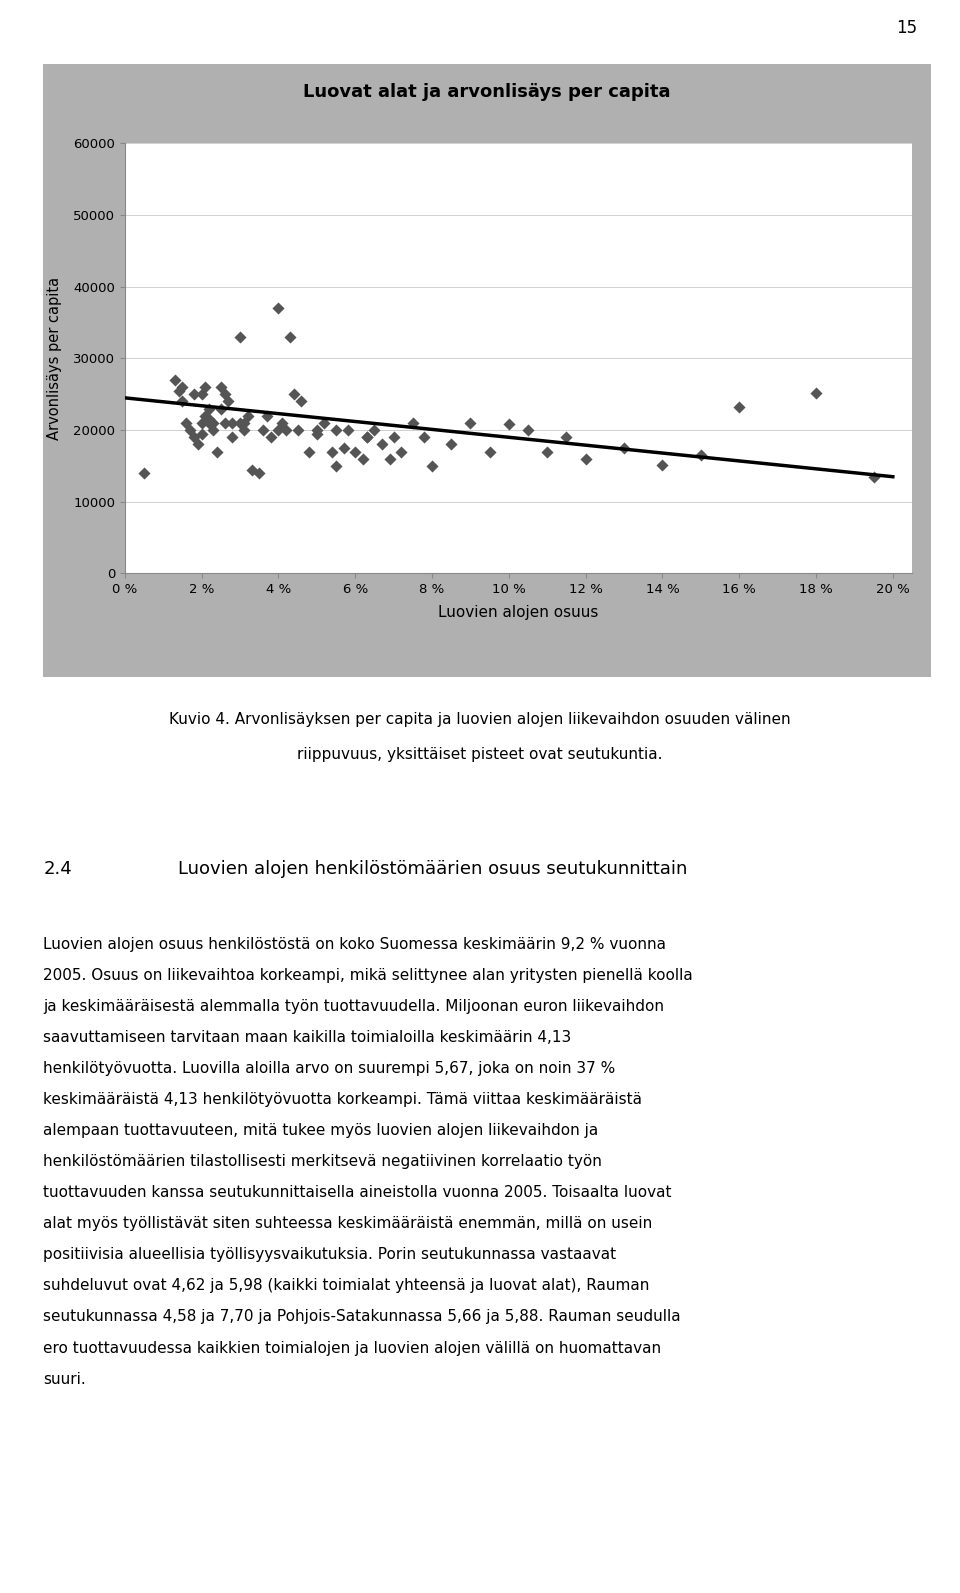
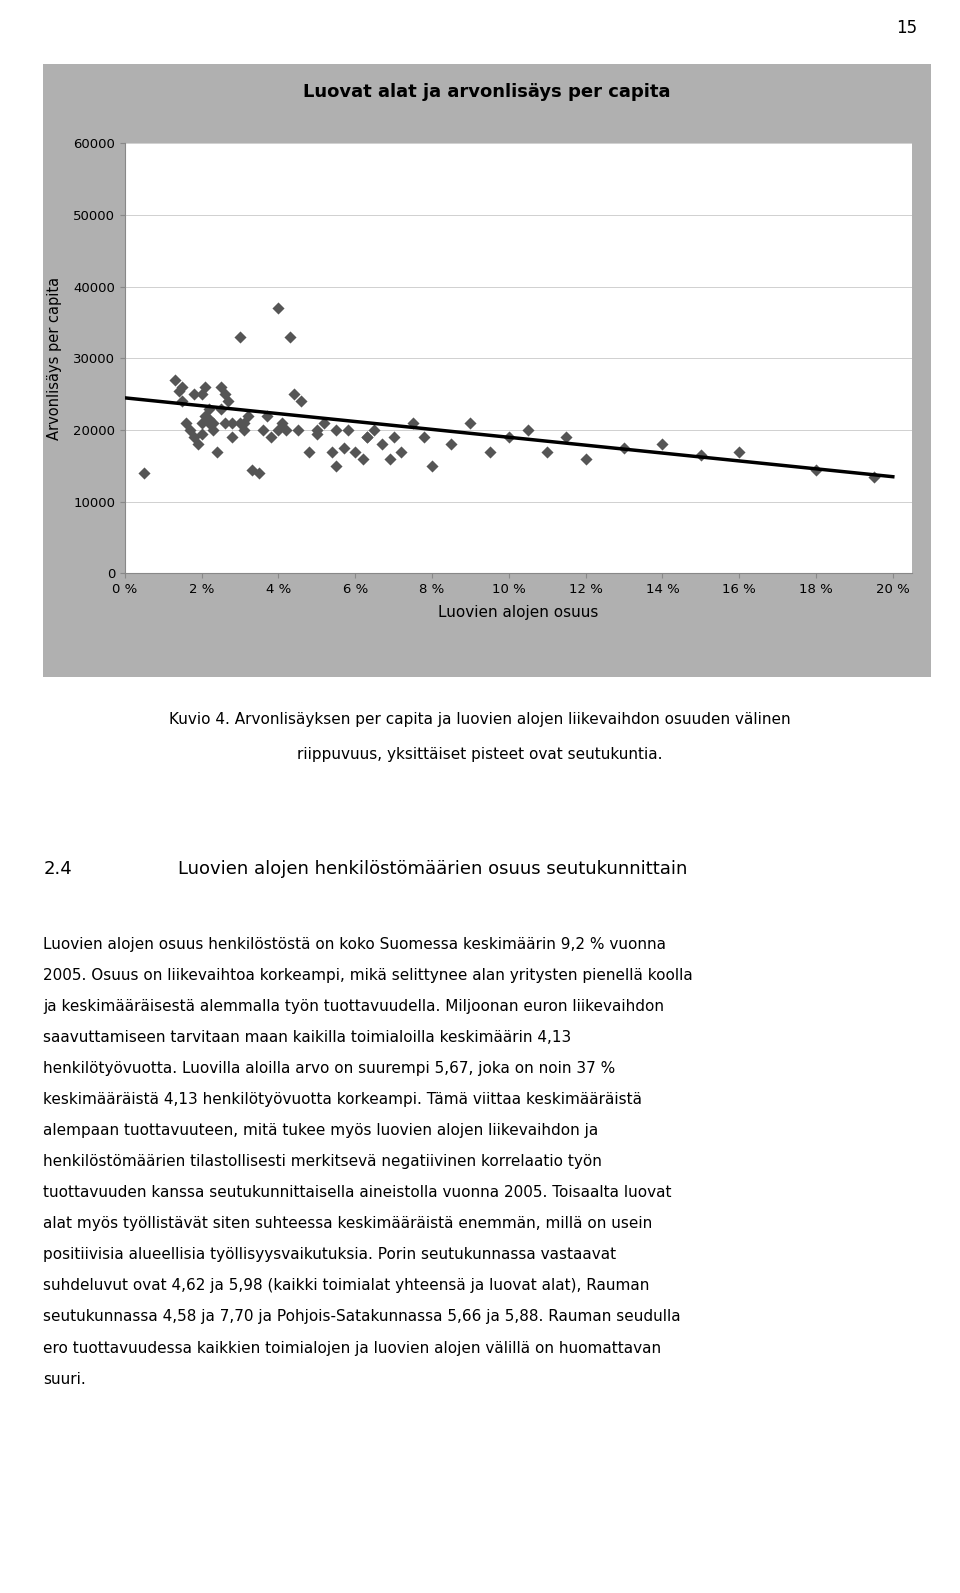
10 %: 20800 -> 19000
14 %: 15200 -> 18000
16 %: 23200 -> 17000
18 %: 25200 -> 14500
